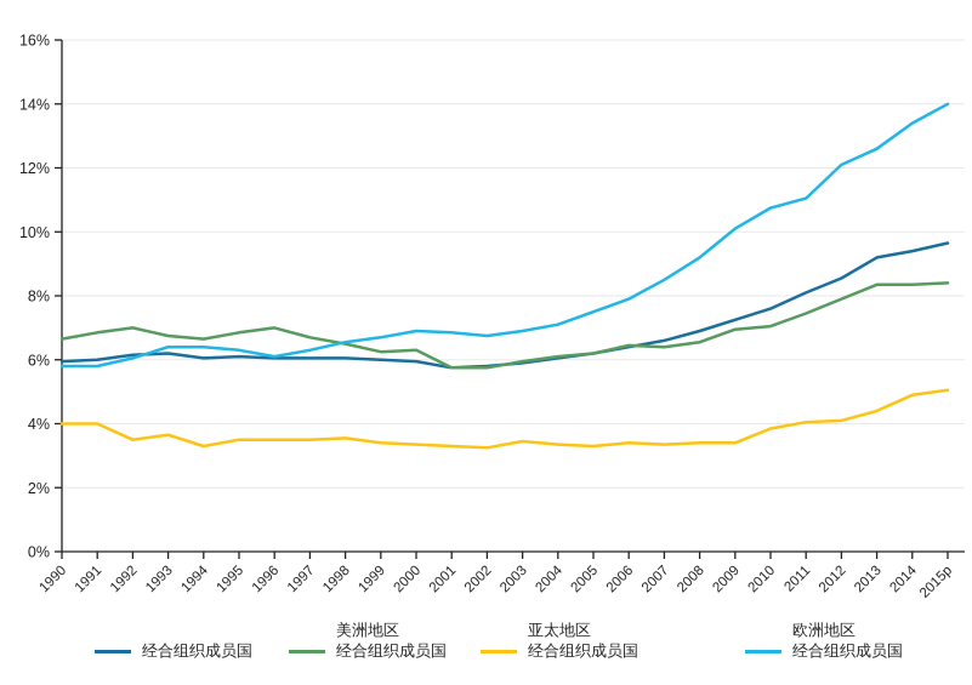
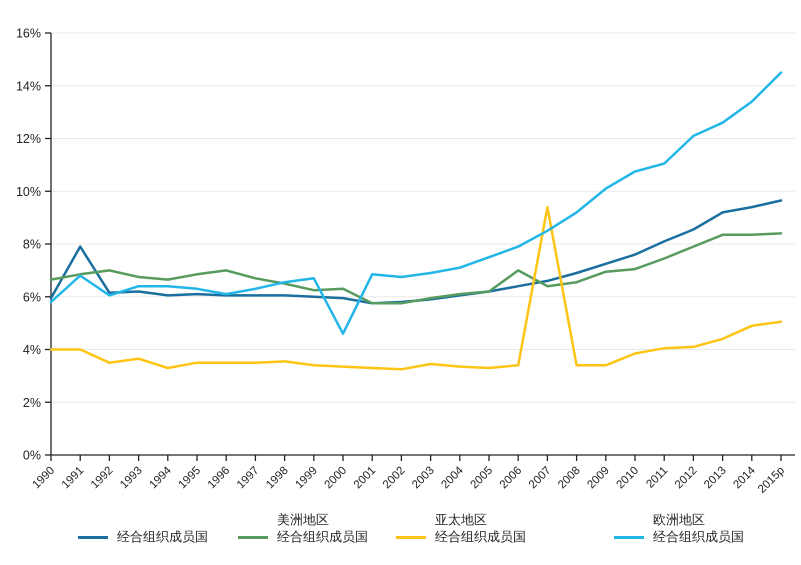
经合组织成员国/1991: 6.0% -> 7.9%
欧洲地区 经合组织成员国/1991: 5.8% -> 6.8%
欧洲地区 经合组织成员国/2000: 6.9% -> 4.6%
美洲地区 经合组织成员国/2006: 6.5% -> 7.0%
亚太地区 经合组织成员国/2007: 3.4% -> 9.4%
欧洲地区 经合组织成员国/2015p: 14.0% -> 14.5%
